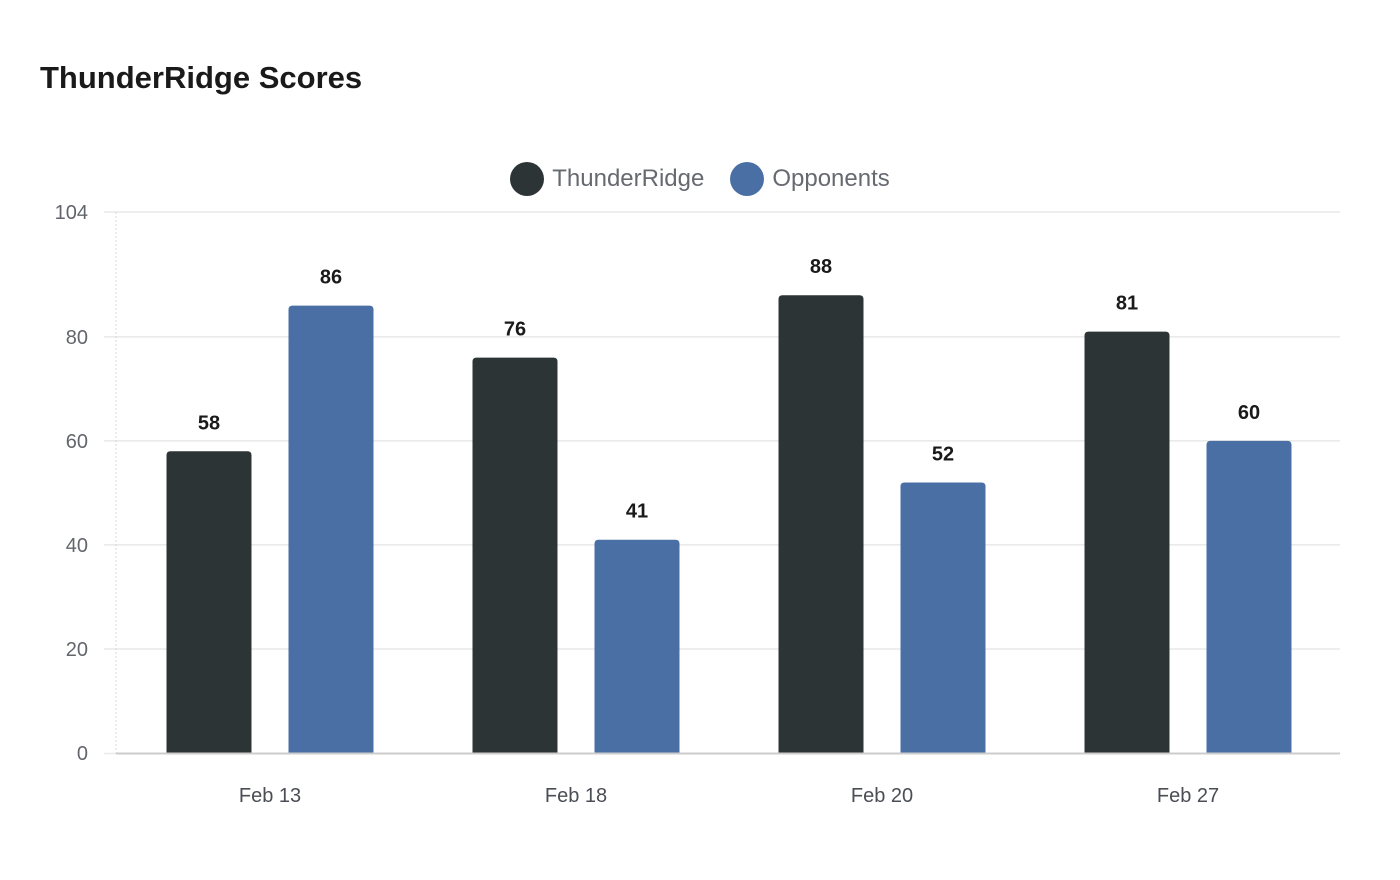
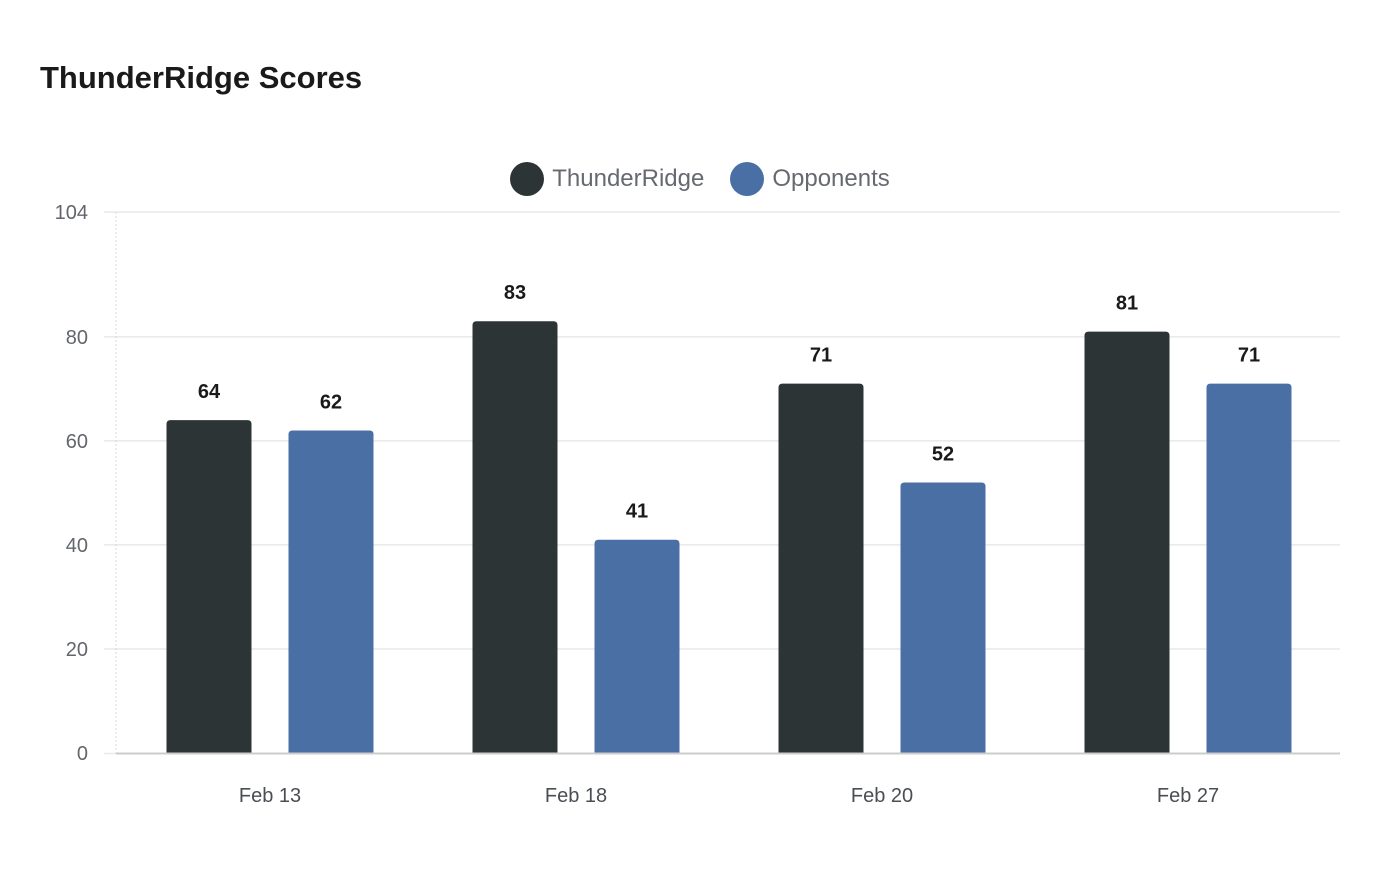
ThunderRidge/Feb 13: 58 -> 64
Opponents/Feb 13: 86 -> 62
ThunderRidge/Feb 18: 76 -> 83
ThunderRidge/Feb 20: 88 -> 71
Opponents/Feb 27: 60 -> 71
